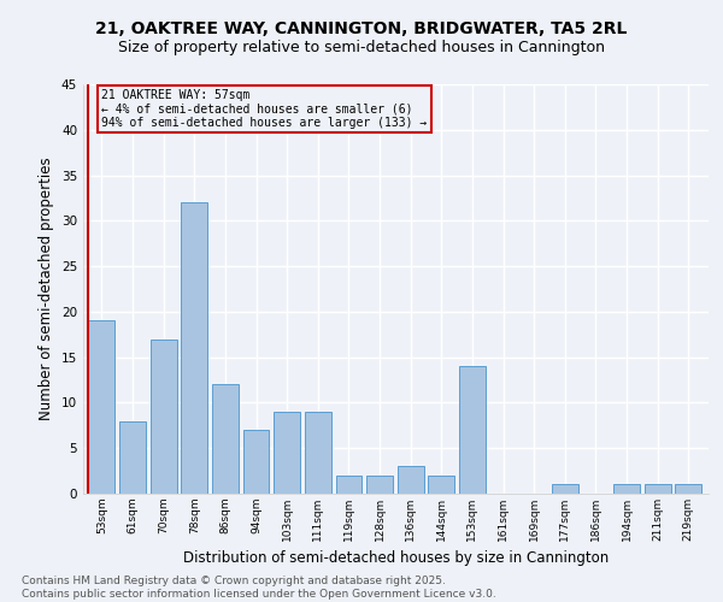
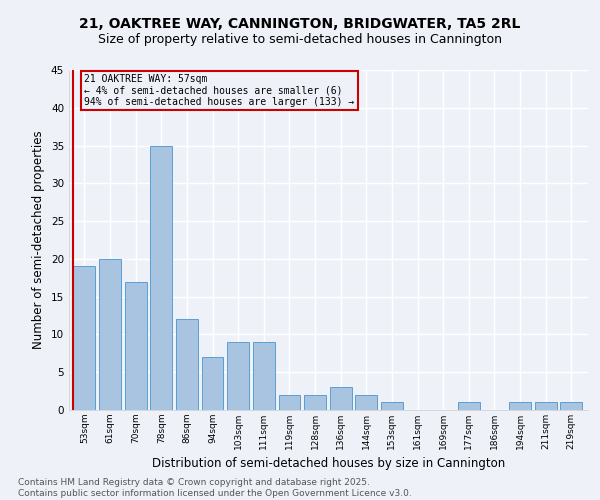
61sqm: 8 -> 20
78sqm: 32 -> 35
153sqm: 14 -> 1
